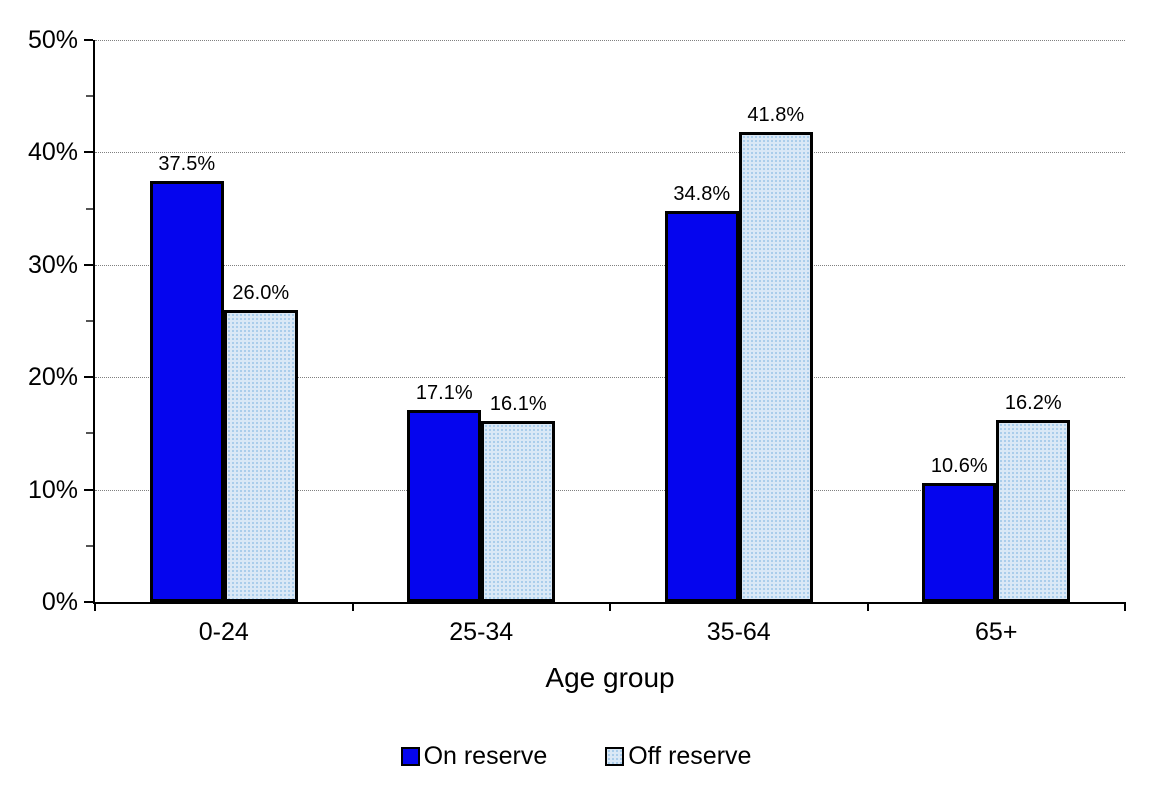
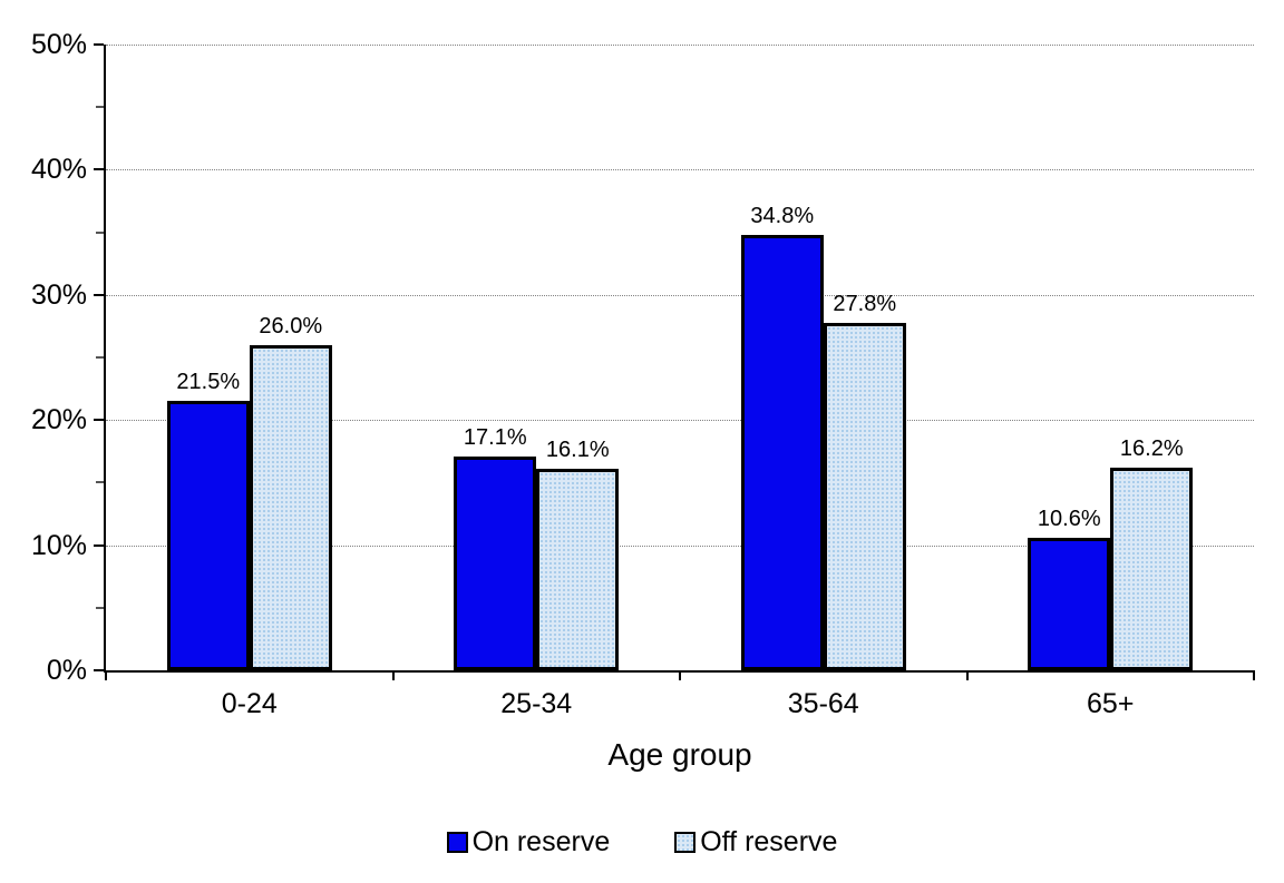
On reserve/0-24: 37.5% -> 21.5%
Off reserve/35-64: 41.8% -> 27.8%
